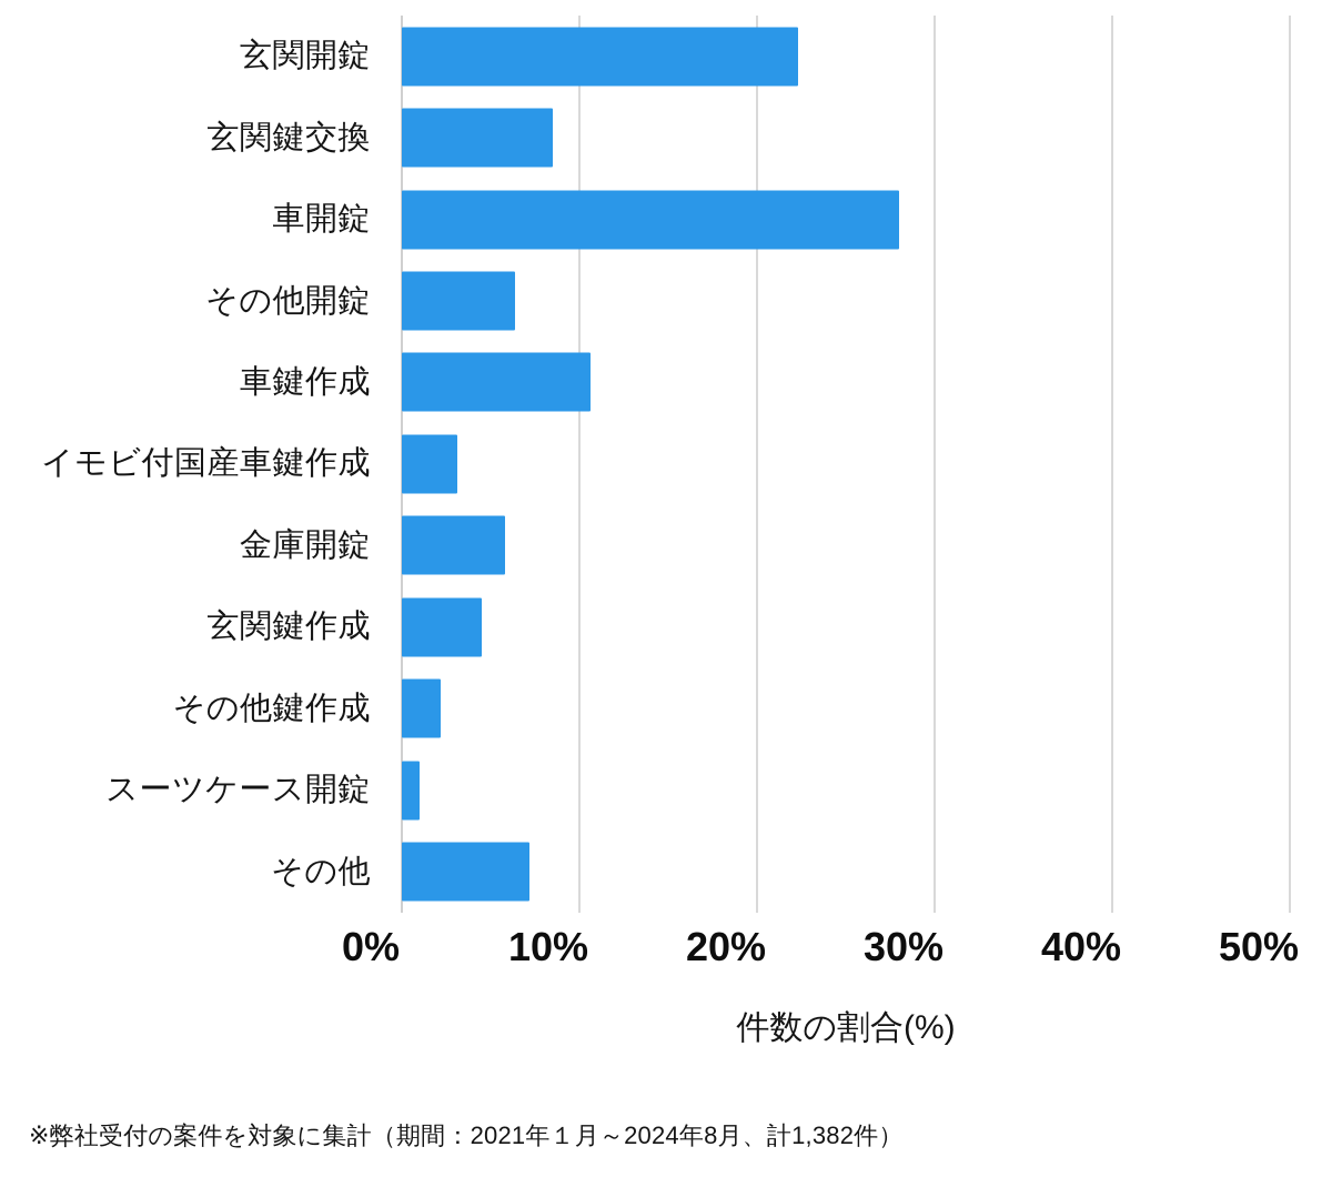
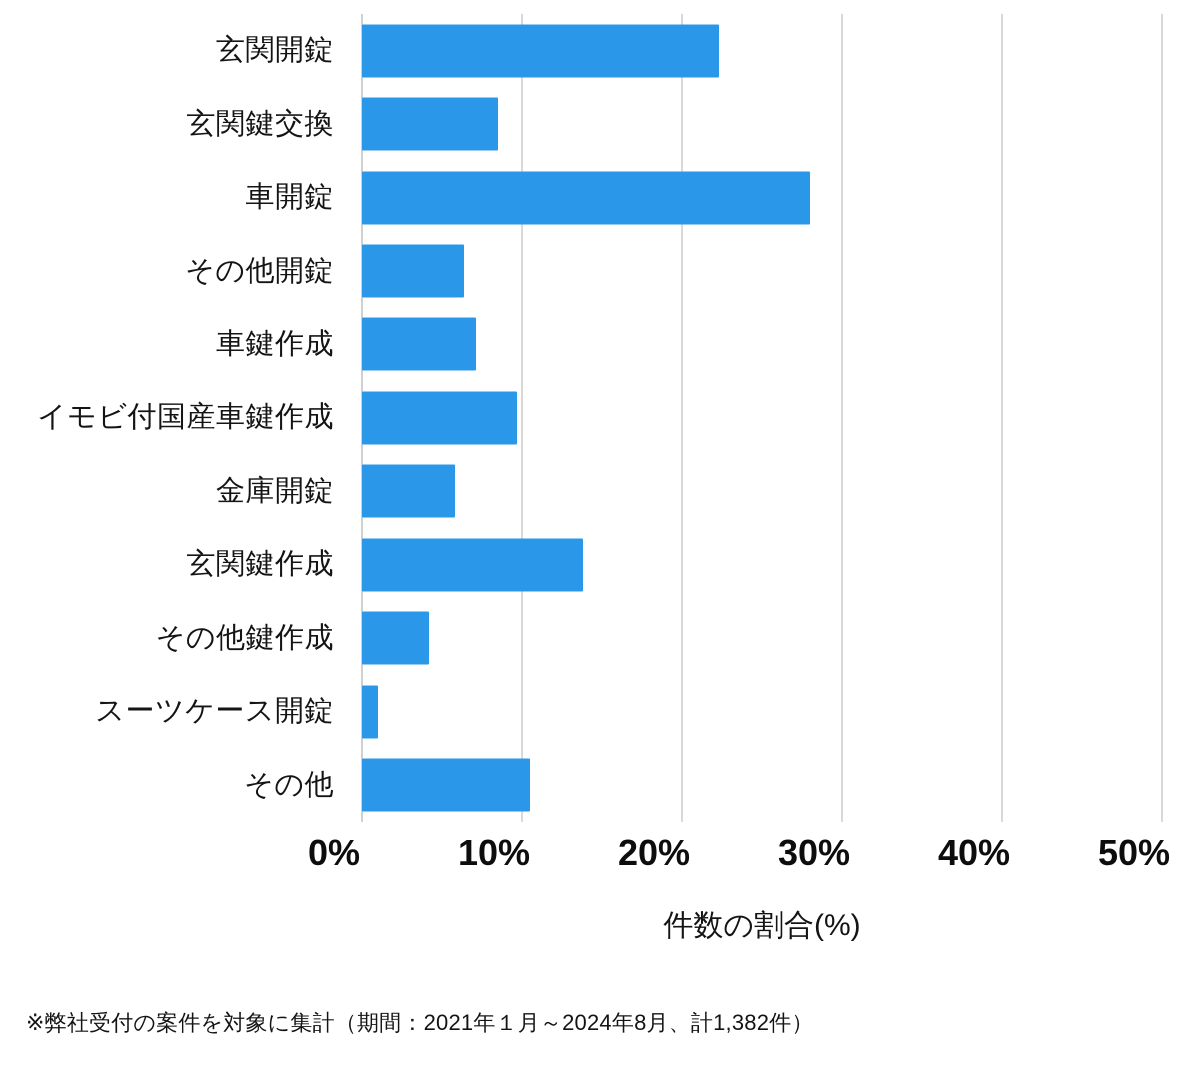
車鍵作成: 10.6% -> 7.1%
イモビ付国産車鍵作成: 3.1% -> 9.7%
玄関鍵作成: 4.5% -> 13.8%
その他鍵作成: 2.2% -> 4.2%
その他: 7.2% -> 10.5%
